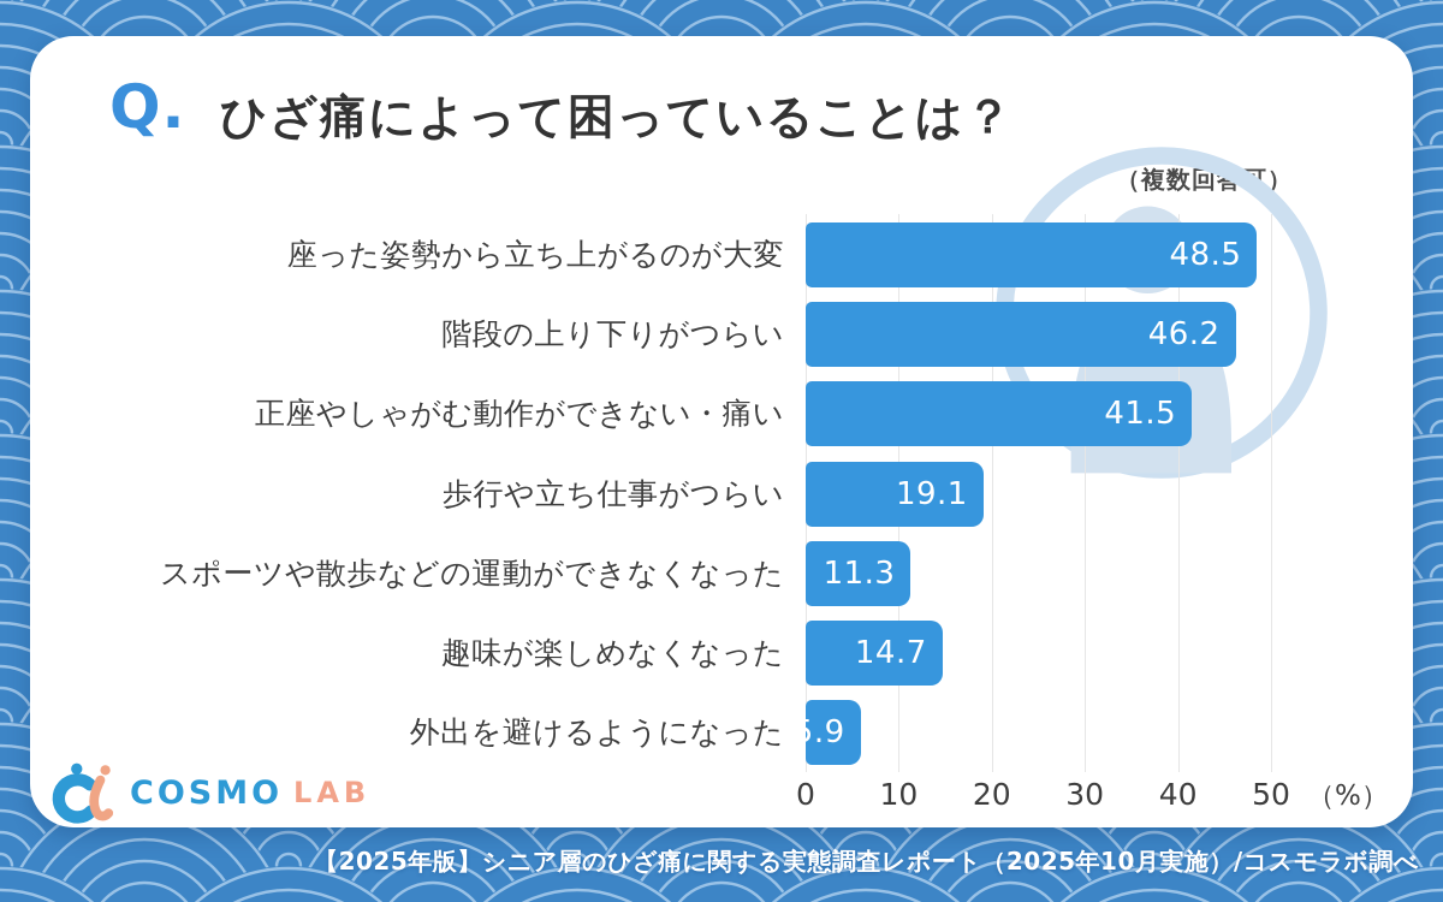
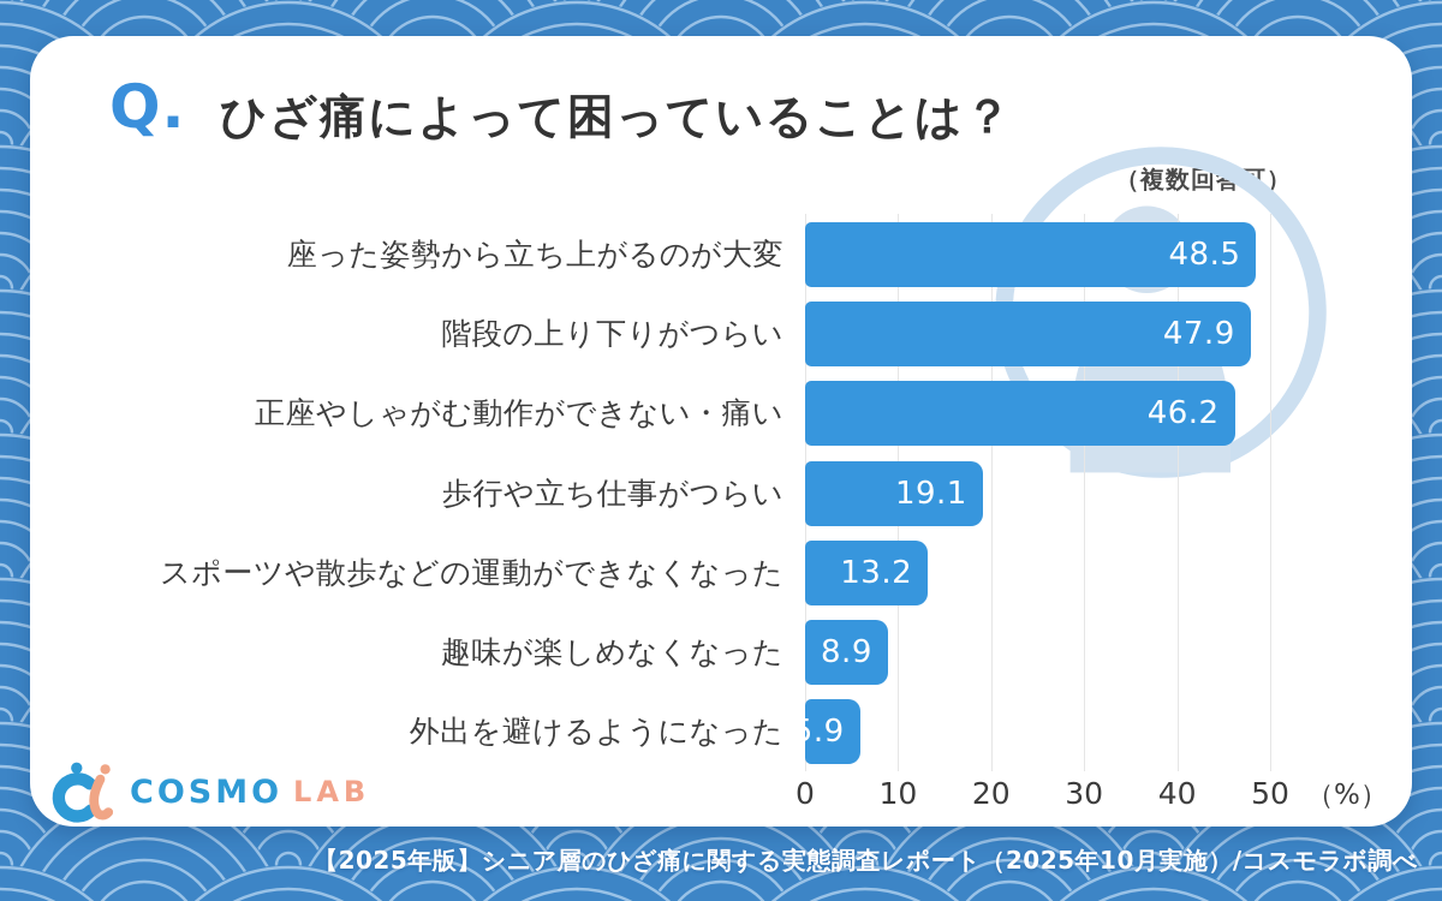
階段の上り下りがつらい: 46.2 -> 47.9
正座やしゃがむ動作ができない・痛い: 41.5 -> 46.2
スポーツや散歩などの運動ができなくなった: 11.3 -> 13.2
趣味が楽しめなくなった: 14.7 -> 8.9
